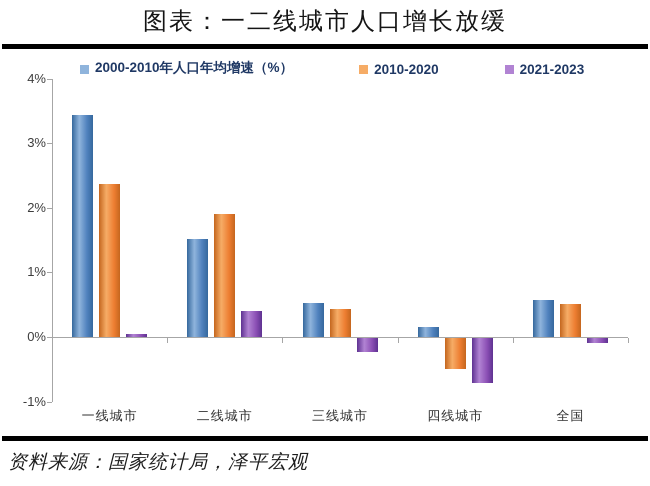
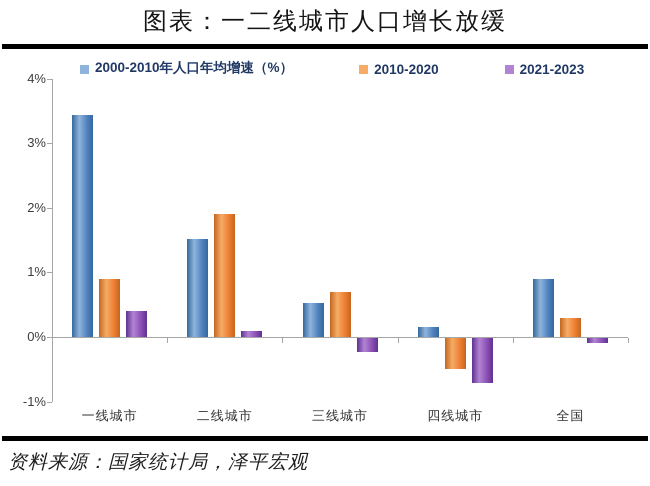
2010-2020/一线城市: 2.4% -> 0.9%
2021-2023/一线城市: 0.1% -> 0.4%
2021-2023/二线城市: 0.4% -> 0.1%
2010-2020/三线城市: 0.4% -> 0.7%
2000-2010年人口年均增速（%）/全国: 0.6% -> 0.9%
2010-2020/全国: 0.5% -> 0.3%
